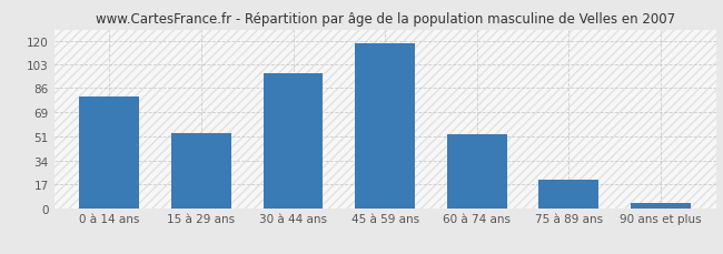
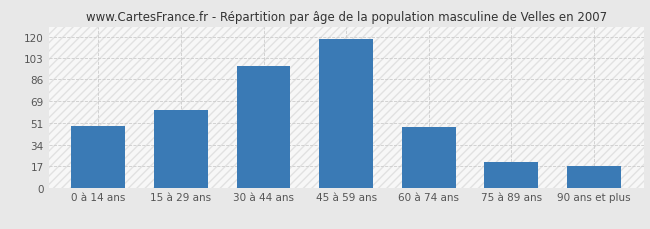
0 à 14 ans: 80 -> 49
15 à 29 ans: 54 -> 62
60 à 74 ans: 53 -> 48
90 ans et plus: 4 -> 17
